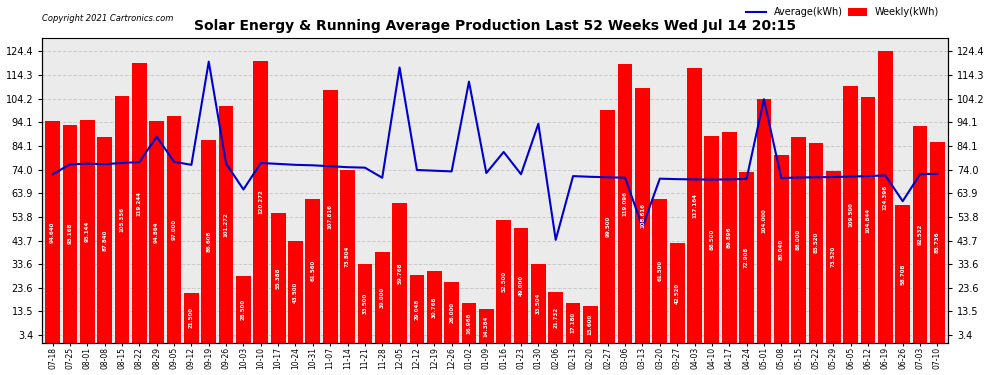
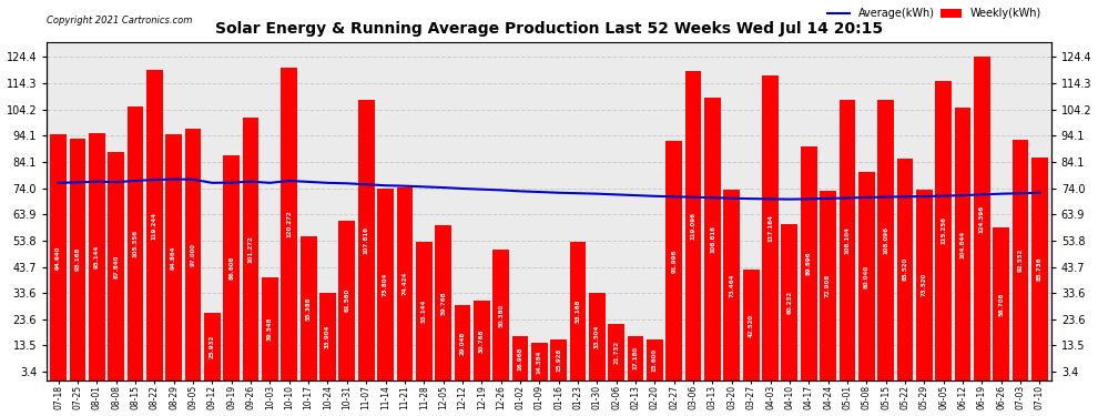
Average(kWh)/07-18: 72.0 -> 76.0
Average(kWh)/08-29: 88.0 -> 77.4
Weekly(kWh)/09-12: 21.5 -> 25.9
Average(kWh)/09-19: 120.0 -> 76.1
Weekly(kWh)/10-03: 28.5 -> 39.5
Average(kWh)/10-03: 65.5 -> 76.0
Weekly(kWh)/10-24: 43.5 -> 33.9
Weekly(kWh)/11-21: 33.5 -> 74.4
Weekly(kWh)/11-28: 39.0 -> 53.1
Average(kWh)/11-28: 70.5 -> 74.5
Average(kWh)/12-05: 117.5 -> 74.2
Weekly(kWh)/12-26: 26.0 -> 50.4
Average(kWh)/01-02: 111.5 -> 72.8
Weekly(kWh)/01-16: 52.5 -> 15.9
Average(kWh)/01-16: 81.5 -> 72.2
Weekly(kWh)/01-23: 49.0 -> 53.2
Average(kWh)/01-30: 93.5 -> 71.8
Average(kWh)/02-06: 44.0 -> 71.5
Weekly(kWh)/02-27: 99.5 -> 92.0
Average(kWh)/03-13: 49.5 -> 70.3
Weekly(kWh)/03-20: 61.5 -> 73.5
Weekly(kWh)/04-10: 88.5 -> 60.2
Weekly(kWh)/05-01: 104.0 -> 108.1
Average(kWh)/05-01: 104.0 -> 70.2
Weekly(kWh)/05-15: 88.0 -> 108.1
Weekly(kWh)/06-05: 109.5 -> 115.3
Average(kWh)/06-26: 60.5 -> 71.8
